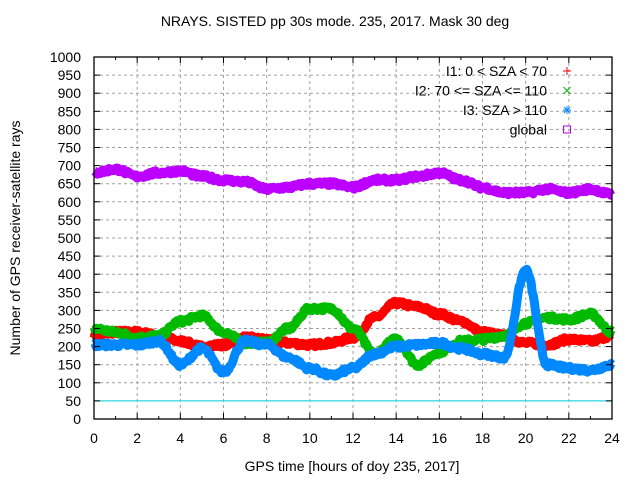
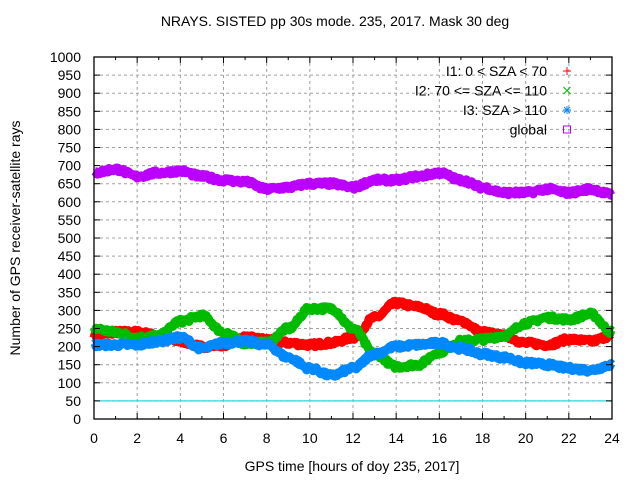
I3: SZA > 110/4: 150 -> 220
I3: SZA > 110/6: 130 -> 210
I2: 70 <= SZA <= 110/14: 220 -> 140
I3: SZA > 110/20: 410 -> 160
